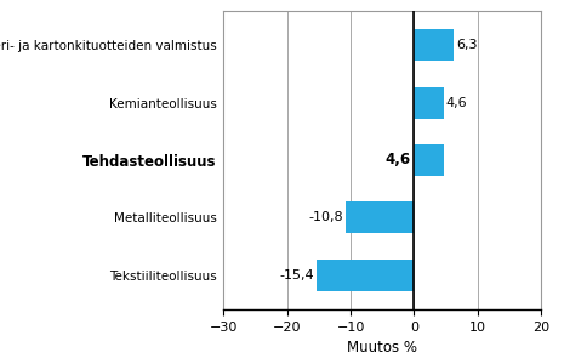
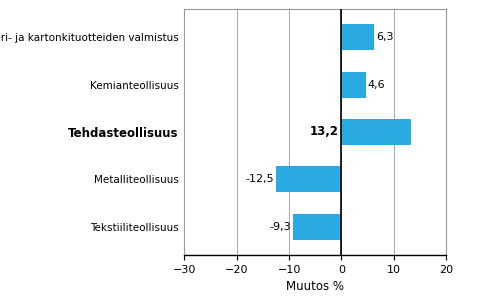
Tehdasteollisuus: 4,6 -> 13,2
Metalliteollisuus: -10,8 -> -12,5
Tekstiiliteollisuus: -15,4 -> -9,3
